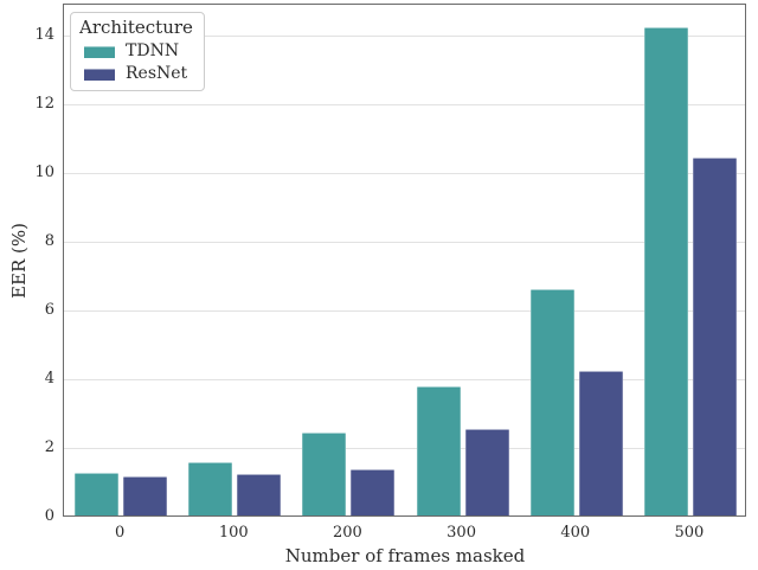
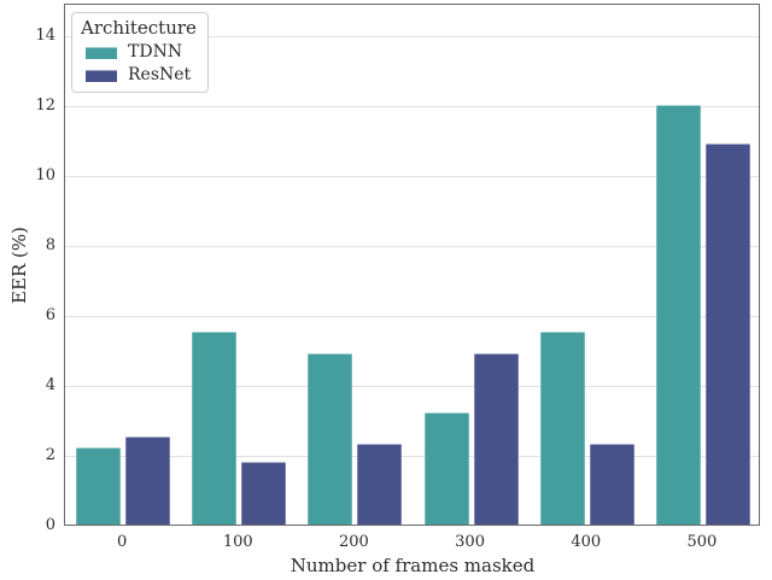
TDNN/0: 1.2 -> 2.2
ResNet/0: 1.1 -> 2.5
TDNN/100: 1.6 -> 5.5
ResNet/100: 1.2 -> 1.8
TDNN/200: 2.4 -> 4.9
ResNet/200: 1.4 -> 2.3
TDNN/300: 3.8 -> 3.2
ResNet/300: 2.5 -> 4.9
TDNN/400: 6.6 -> 5.5
ResNet/400: 4.2 -> 2.3
TDNN/500: 14.2 -> 12.0
ResNet/500: 10.4 -> 10.9
